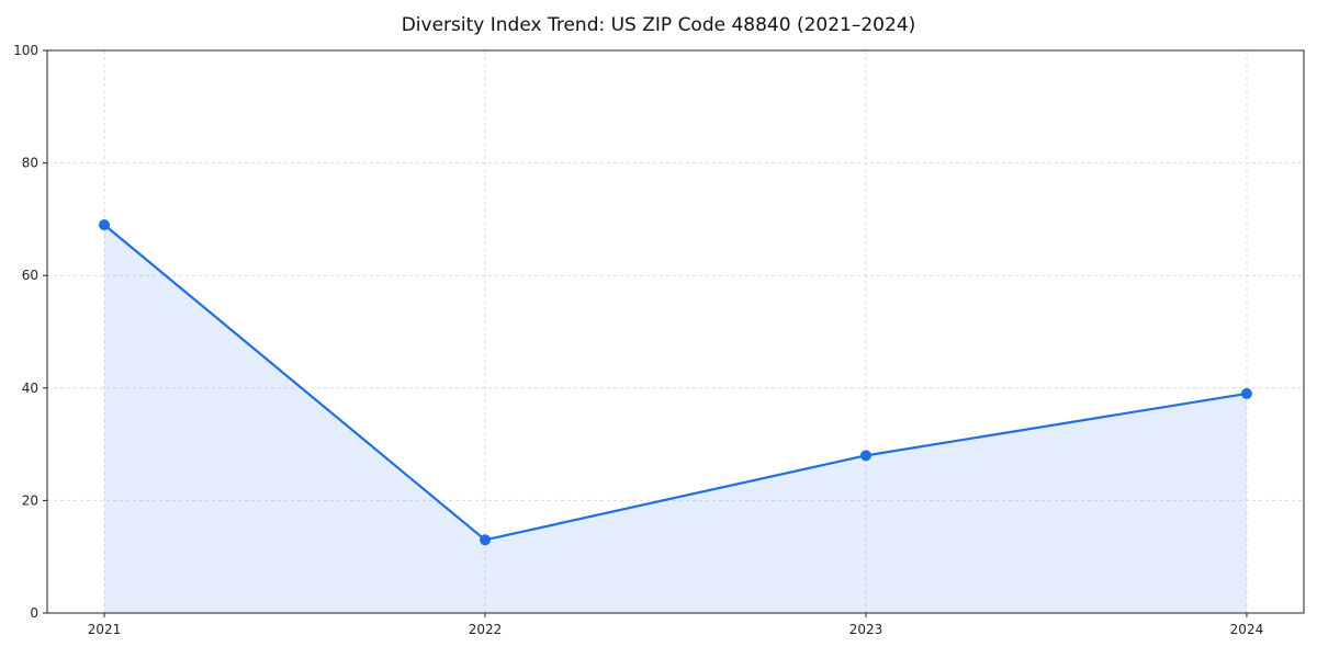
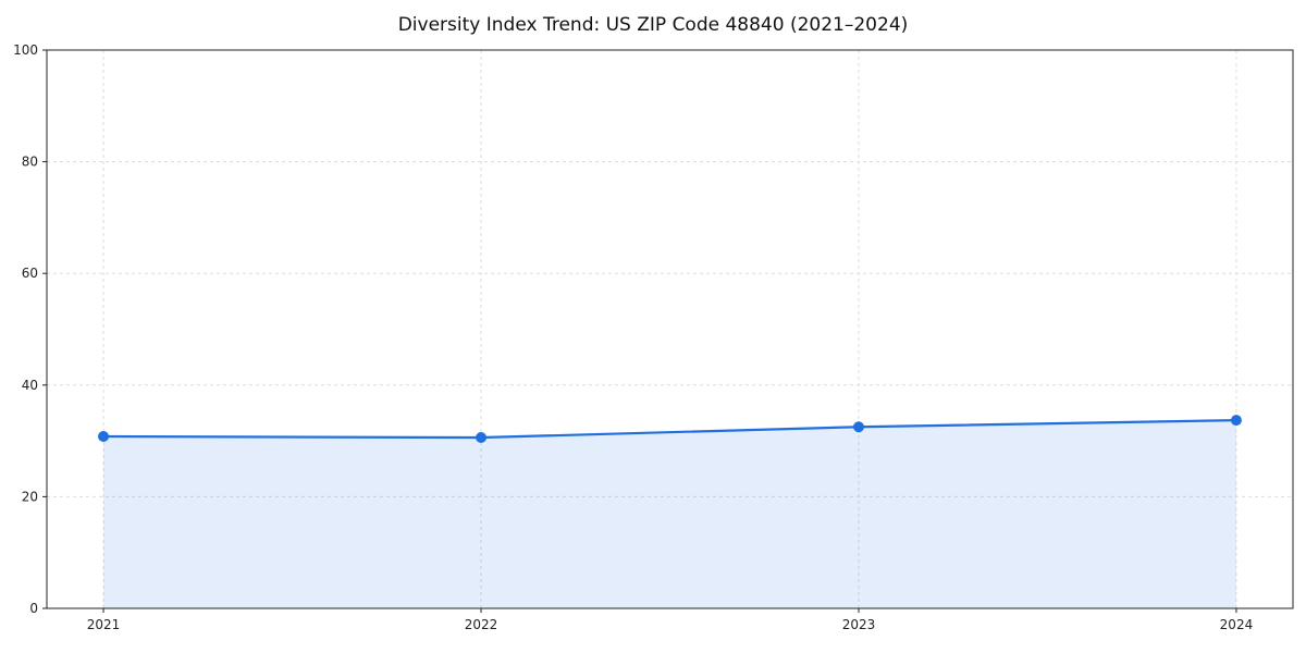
2021: 69 -> 31
2022: 13 -> 31
2023: 28 -> 32
2024: 39 -> 34
